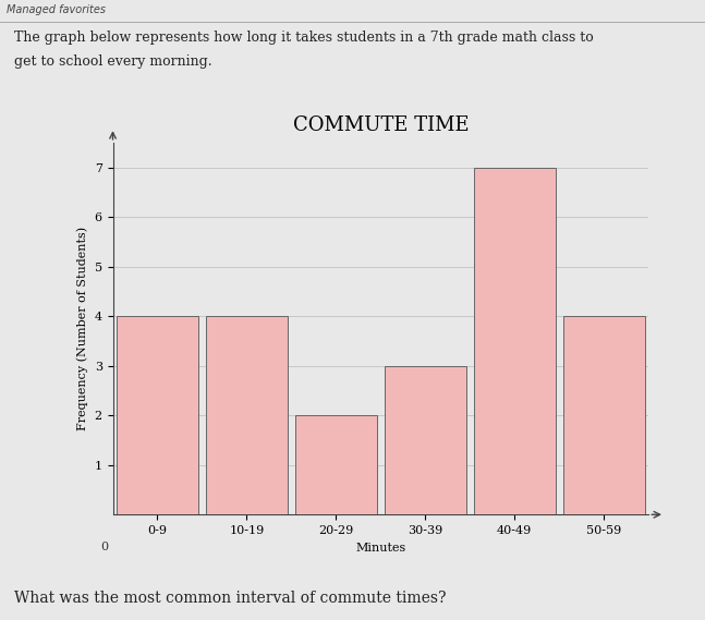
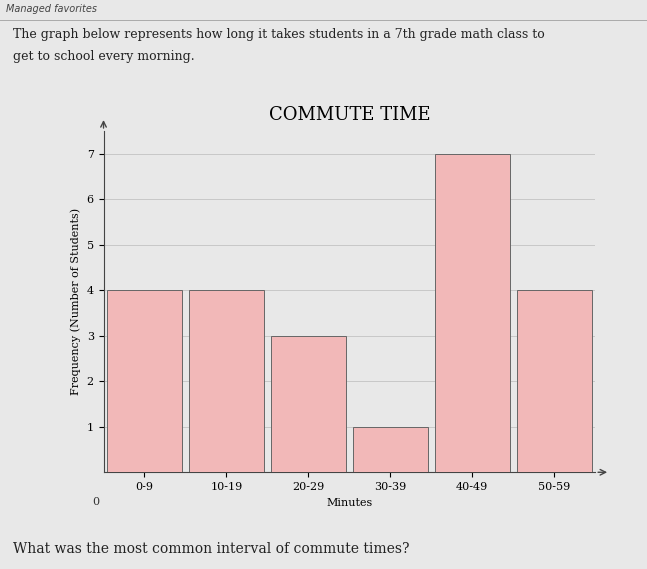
20-29: 2 -> 3
30-39: 3 -> 1
